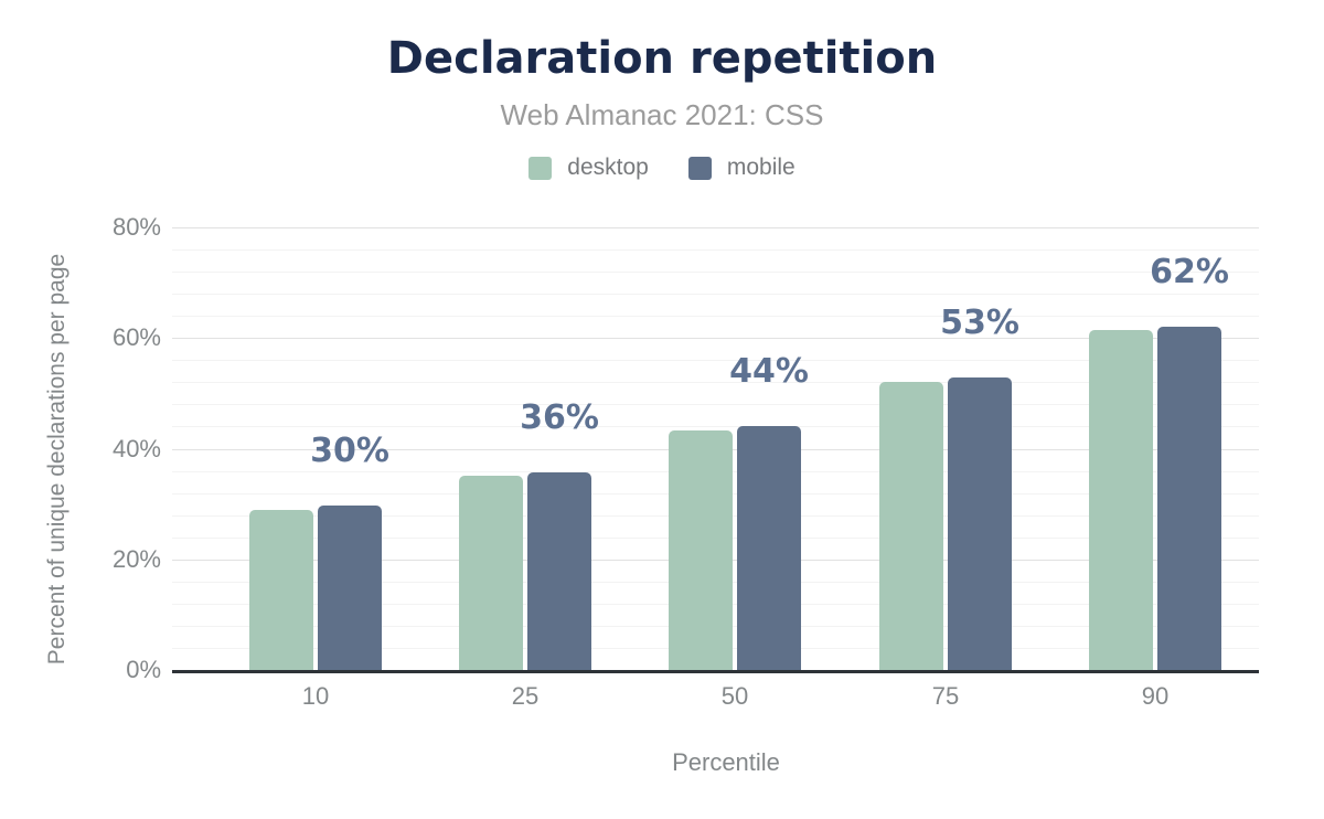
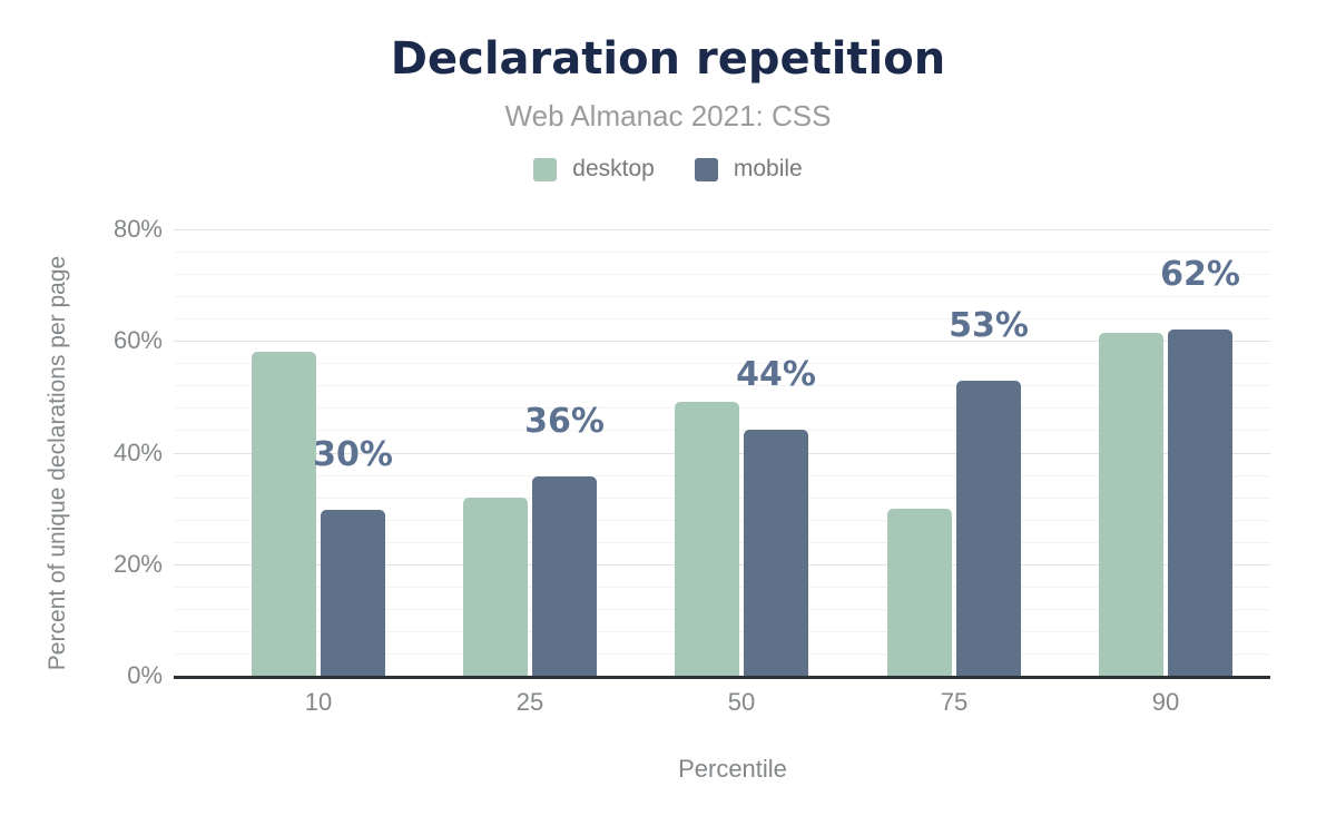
desktop/10: 29% -> 58%
desktop/25: 35% -> 32%
desktop/50: 43% -> 49%
desktop/75: 52% -> 30%
